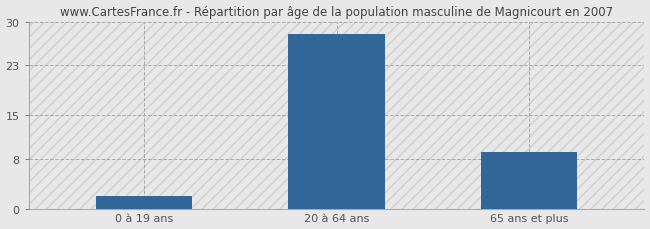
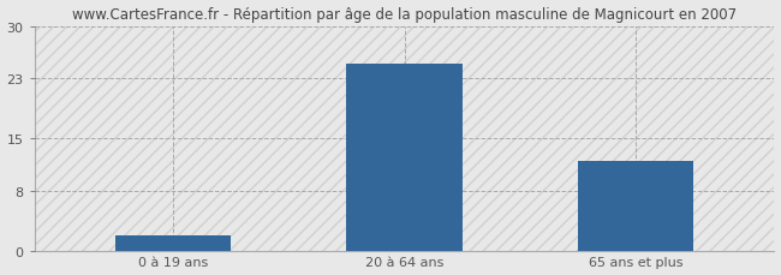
20 à 64 ans: 28 -> 25
65 ans et plus: 9 -> 12
